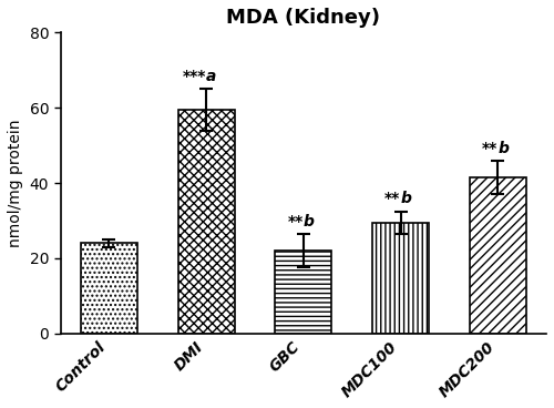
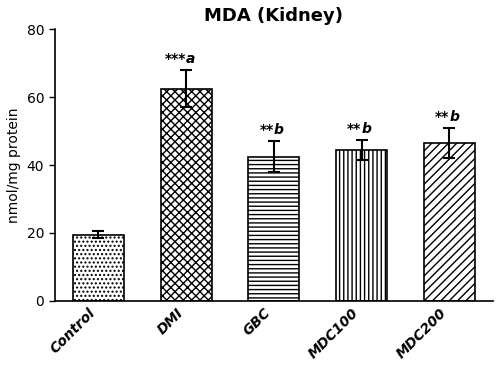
Control: 24.0 -> 19.5
DMI: 59.5 -> 62.5
GBC: 22.0 -> 42.5
MDC100: 29.5 -> 44.5
MDC200: 41.5 -> 46.5
